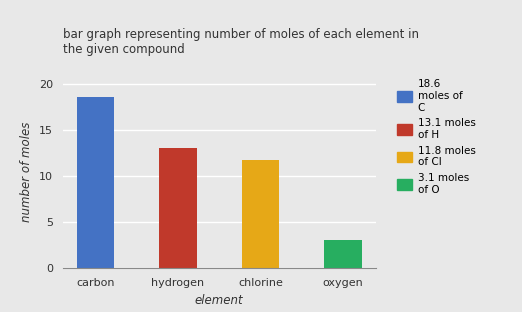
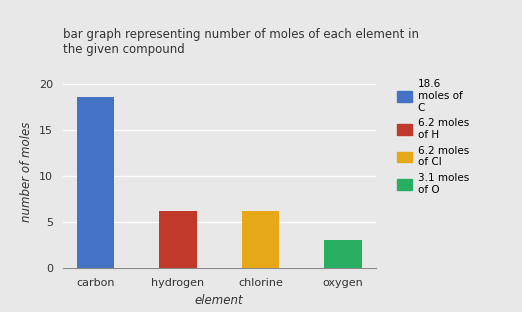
hydrogen: 13.1 -> 6.2
chlorine: 11.8 -> 6.2
